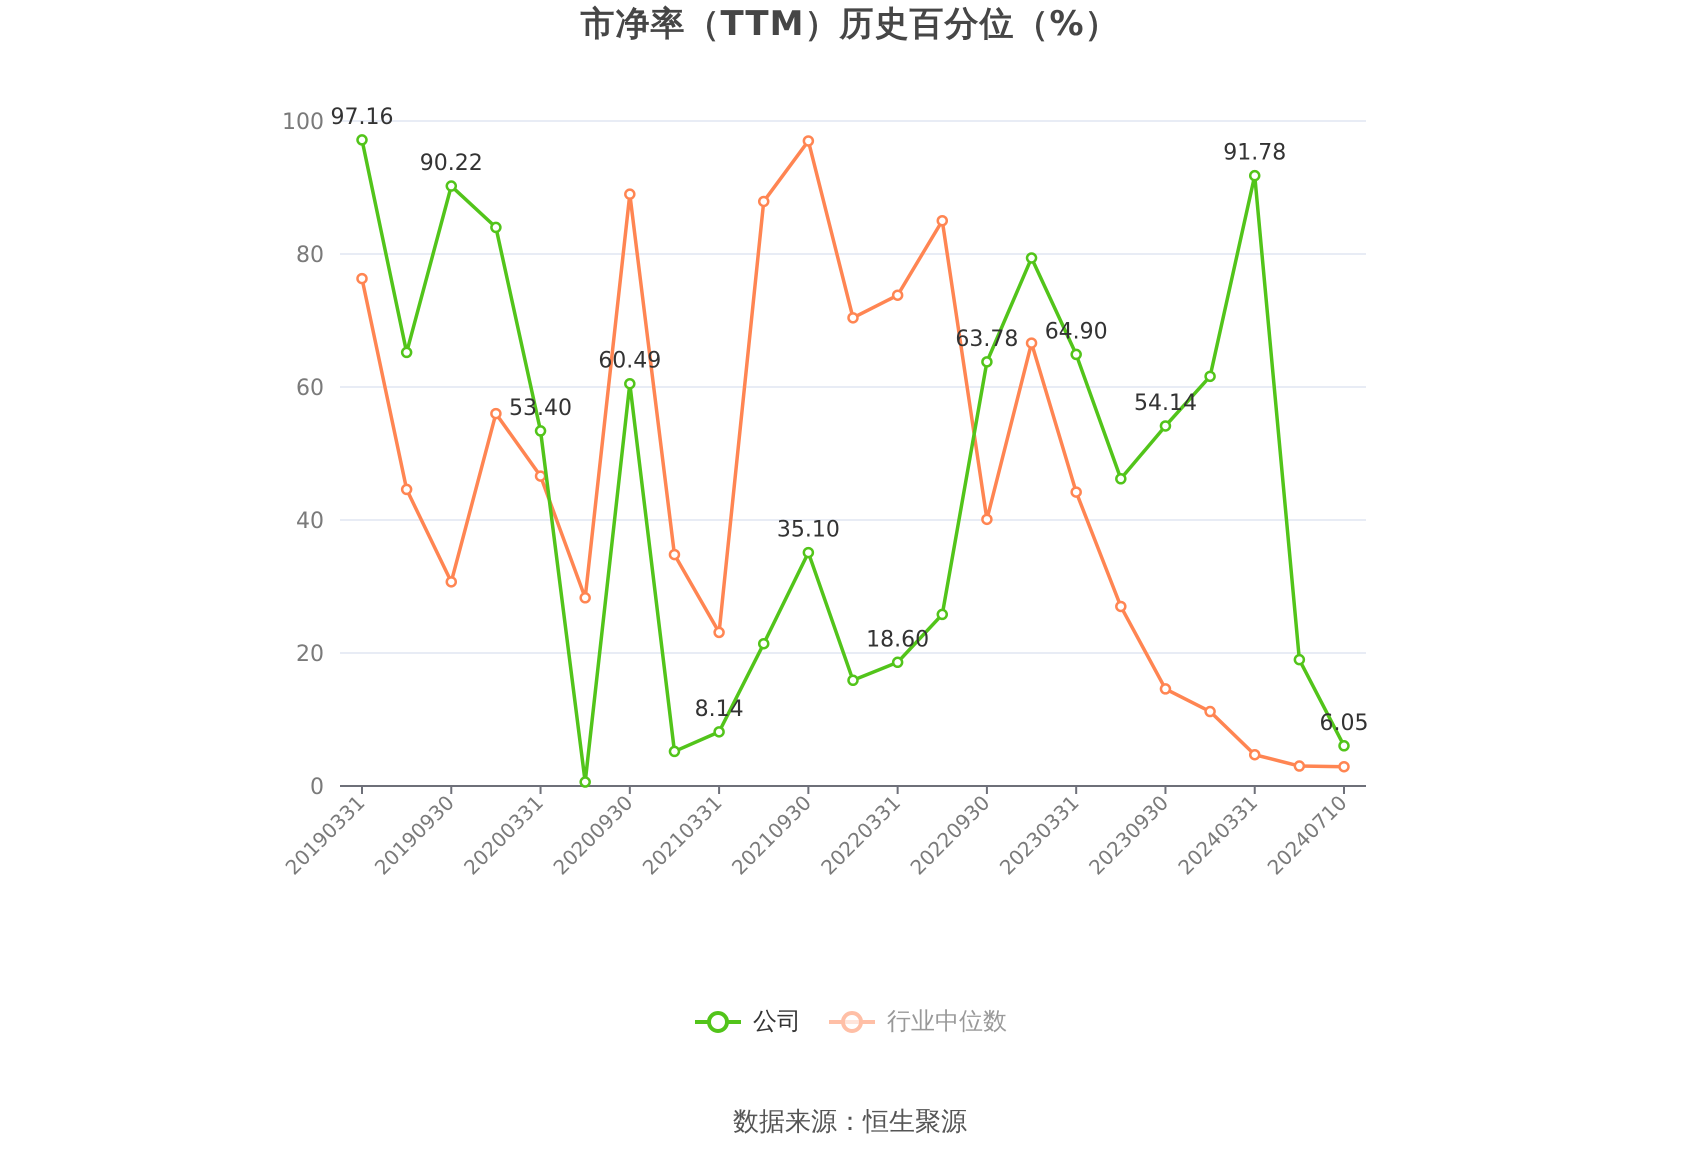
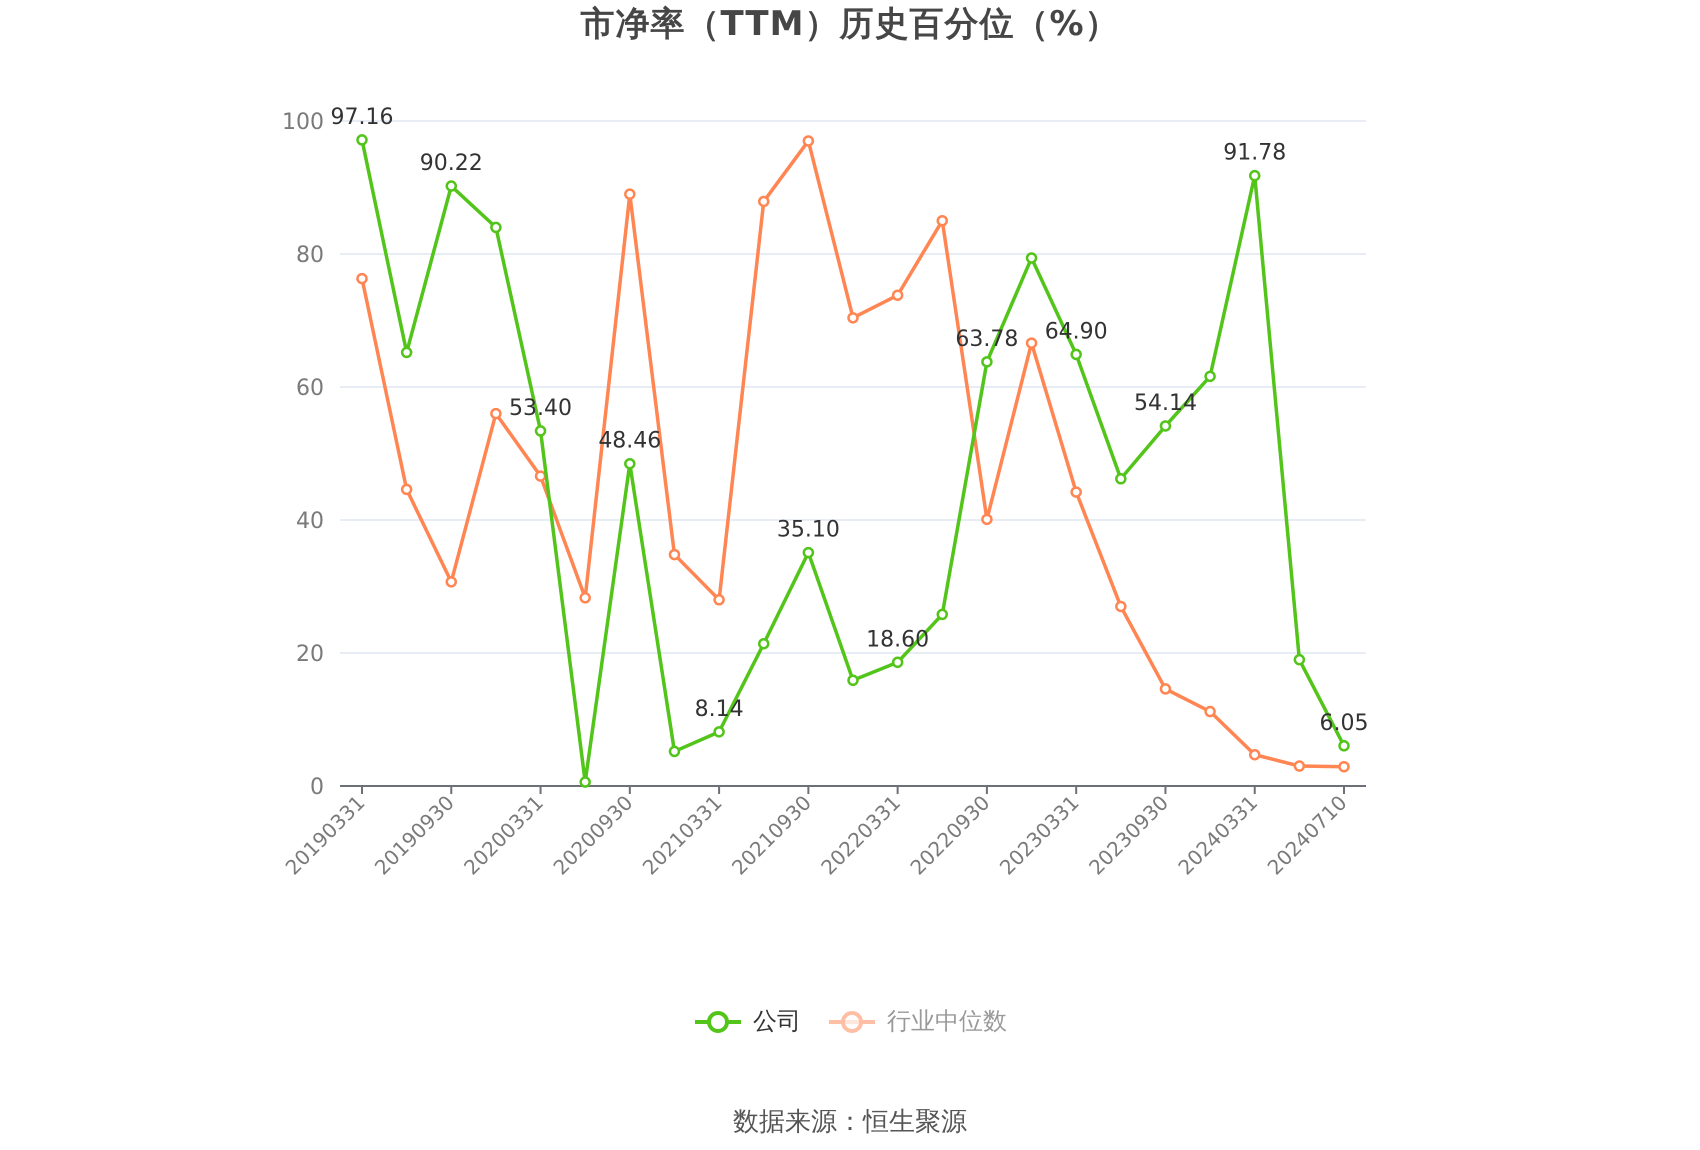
公司/20200930: 60.49 -> 48.46
行业中位数/20210331: 23 -> 28
